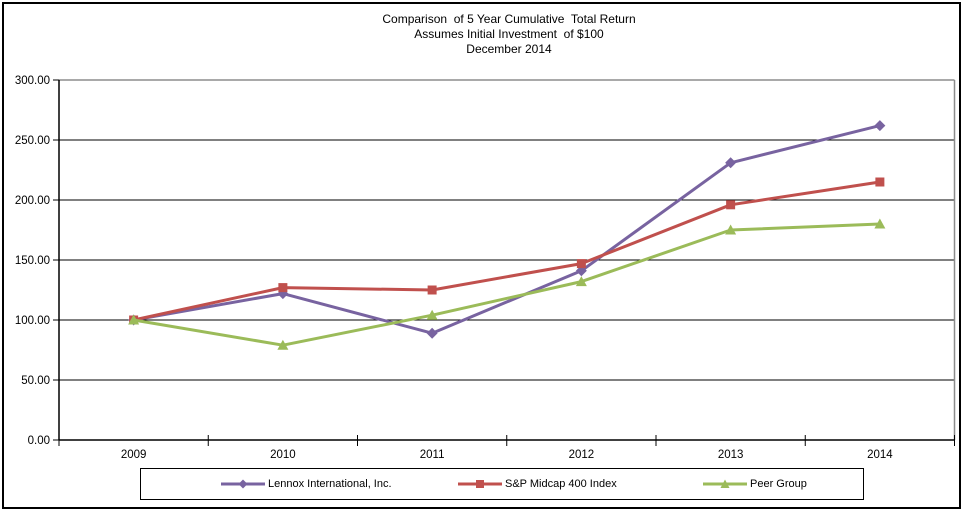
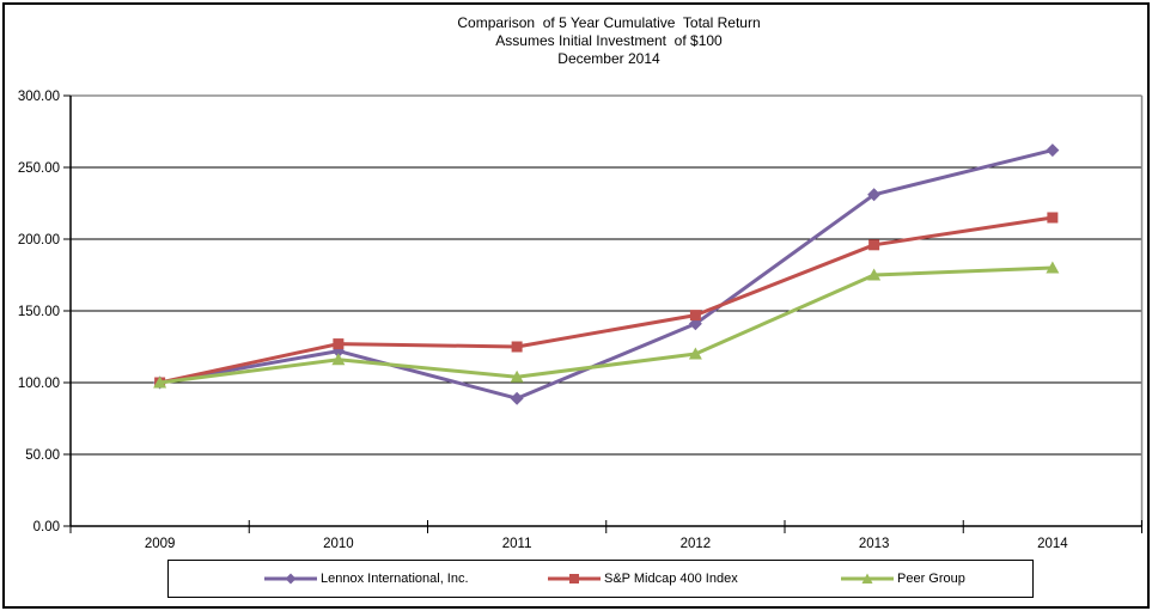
Peer Group/2010: 79 -> 116
Peer Group/2012: 132 -> 120
